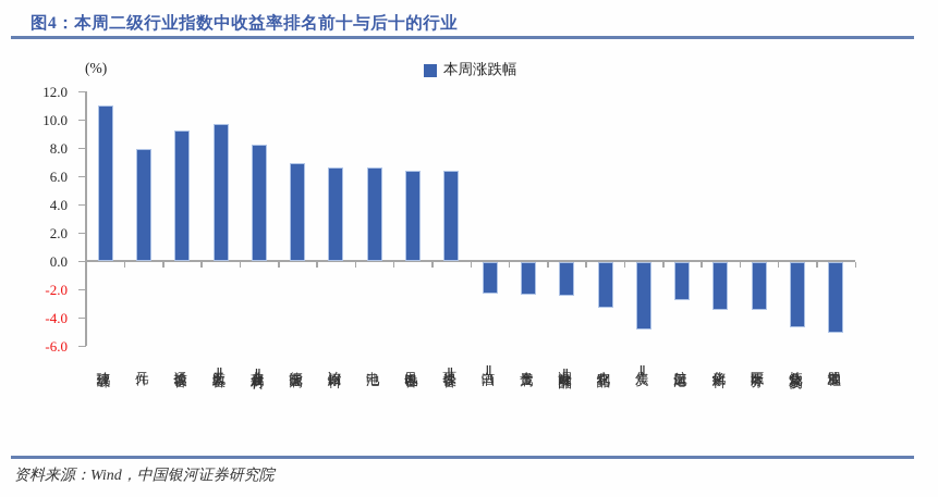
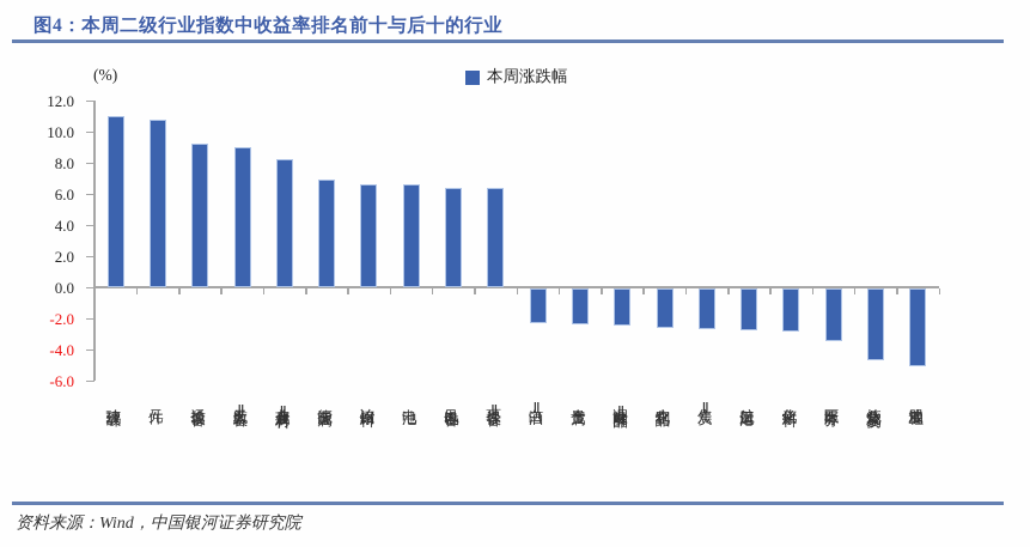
元件: 7.9 -> 10.8
航天装备Ⅱ: 9.7 -> 9.0
农化制品: -3.2 -> -2.5
焦炭Ⅱ: -4.8 -> -2.6
化学原料: -3.4 -> -2.8
